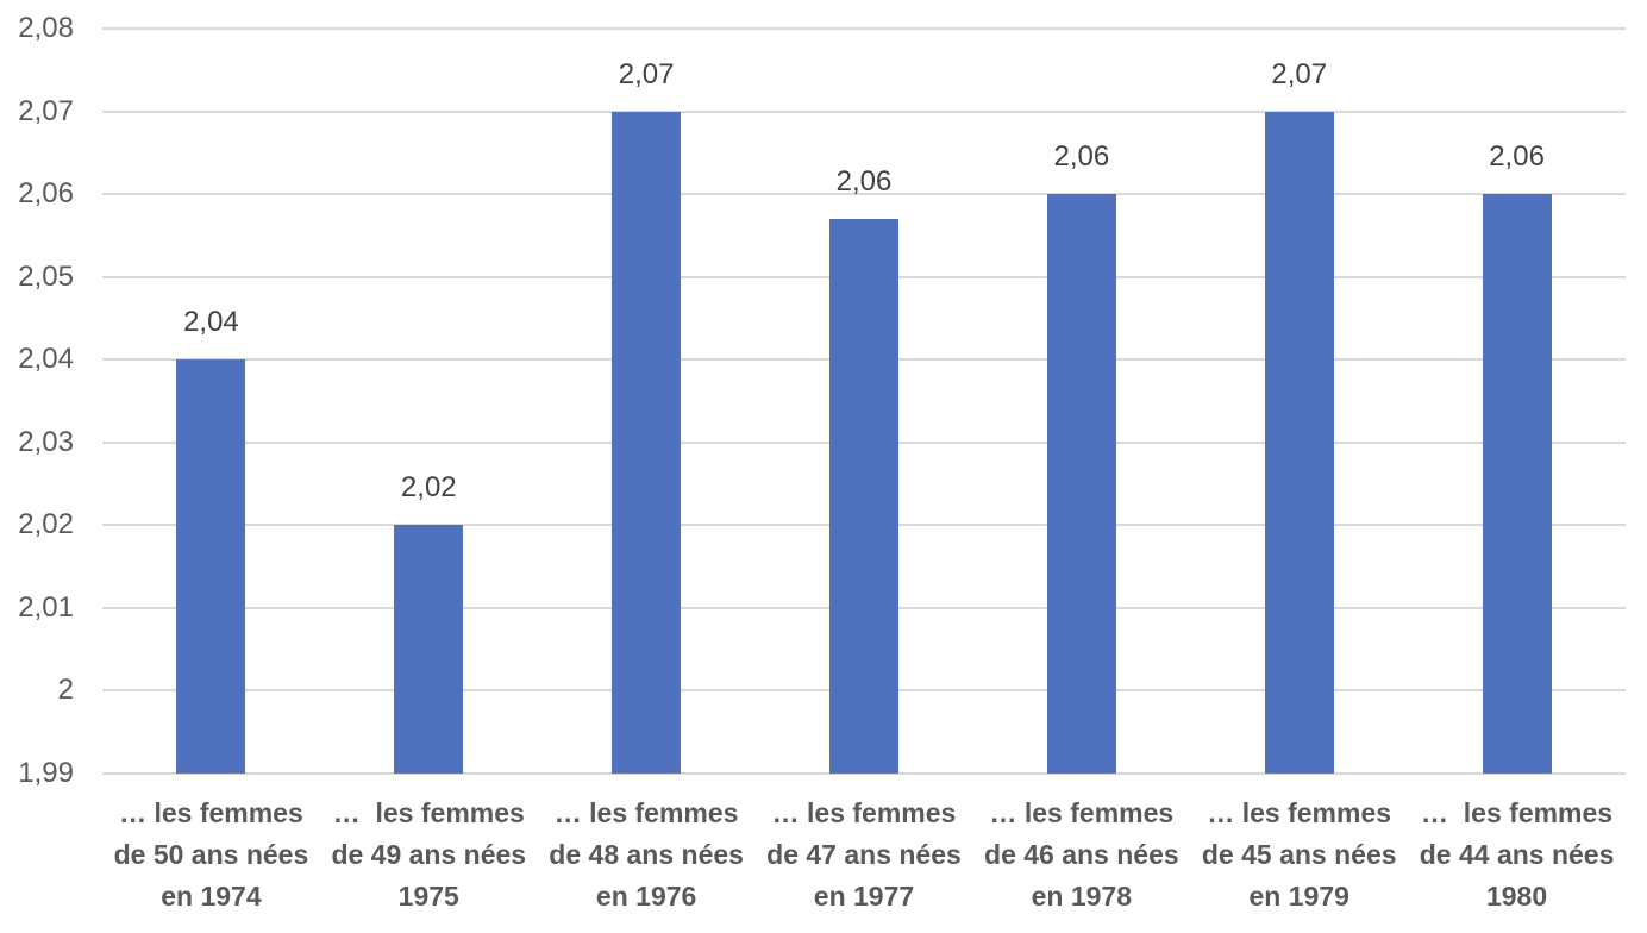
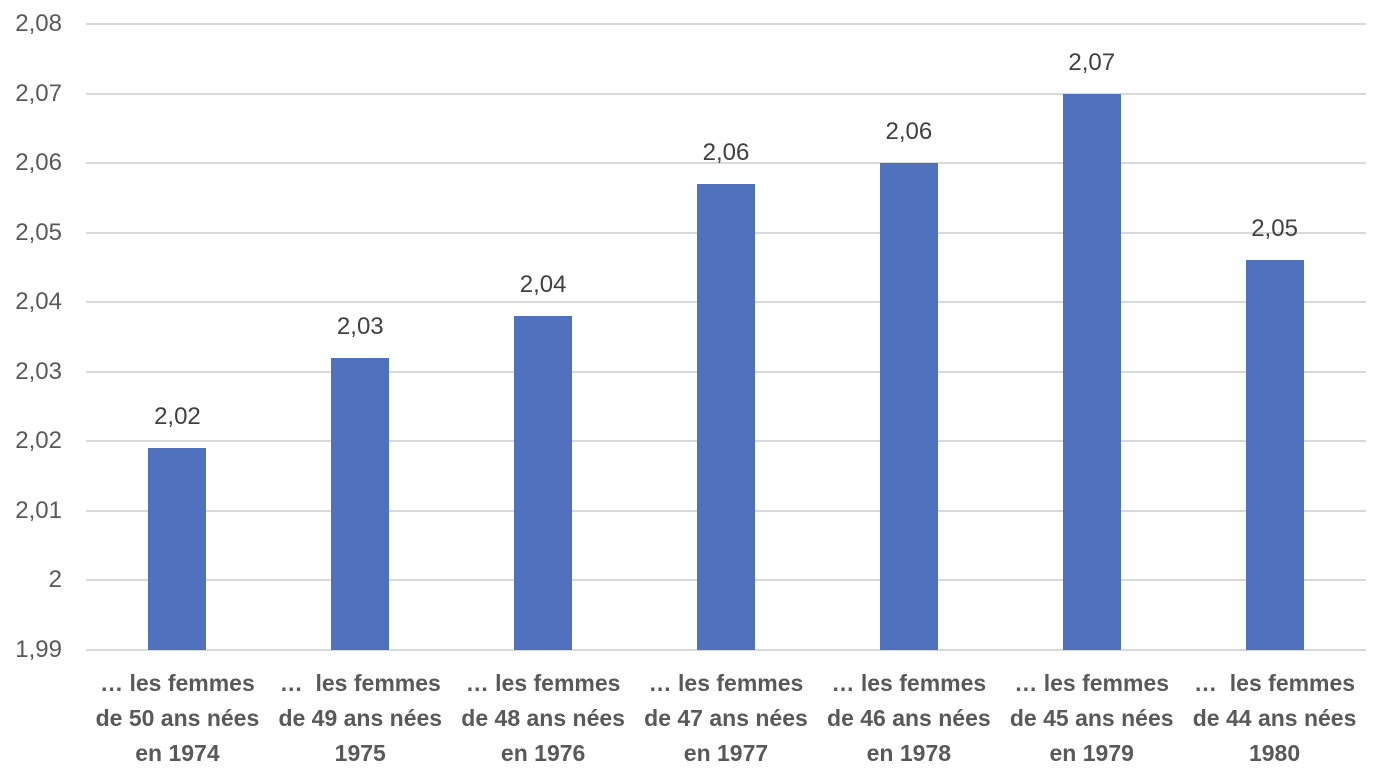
… les femmes de 50 ans nées en 1974: 2,04 -> 2,02
… les femmes de 49 ans nées 1975: 2,02 -> 2,03
… les femmes de 48 ans nées en 1976: 2,07 -> 2,04
… les femmes de 44 ans nées 1980: 2,06 -> 2,05
